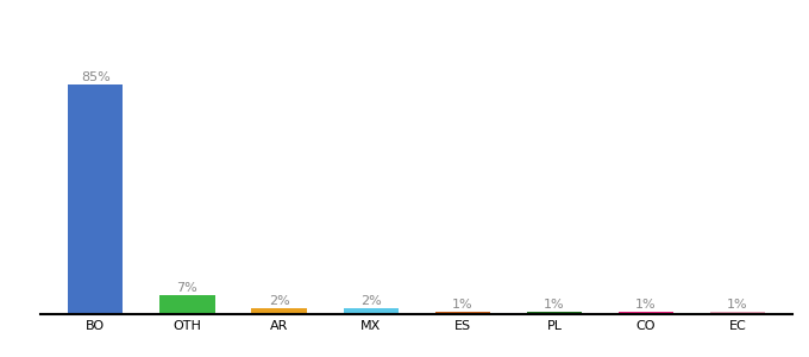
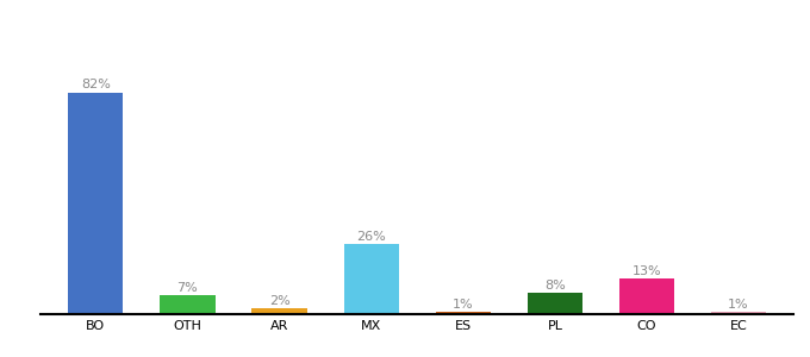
BO: 85% -> 82%
MX: 2% -> 26%
PL: 1% -> 8%
CO: 1% -> 13%
